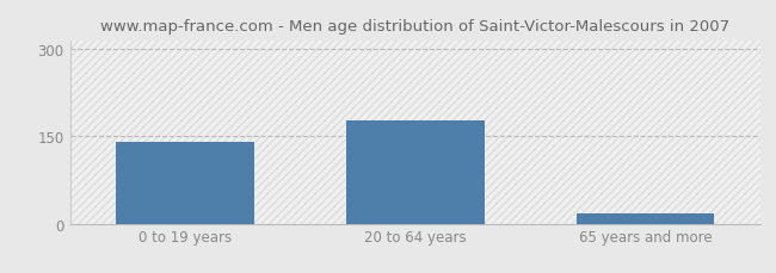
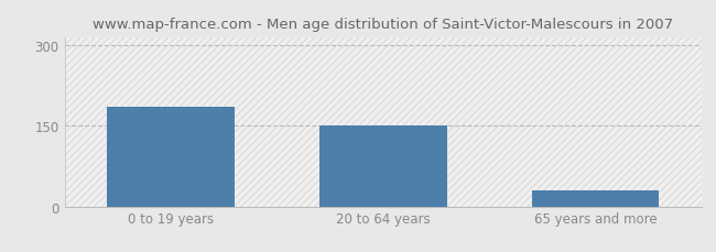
0 to 19 years: 140 -> 185
20 to 64 years: 178 -> 150
65 years and more: 17 -> 30
